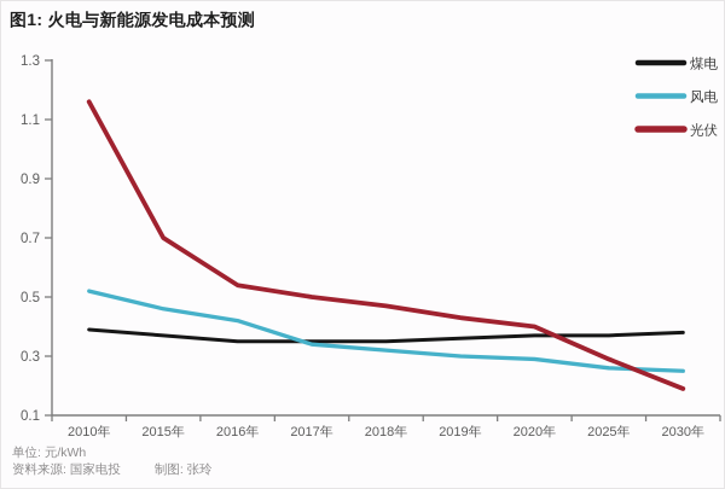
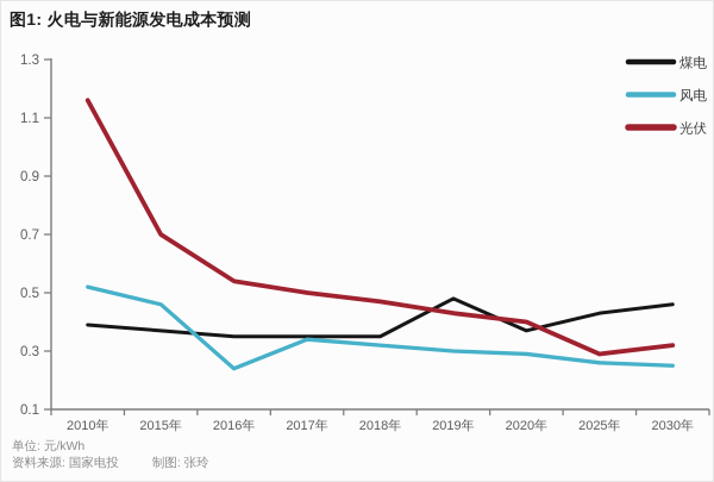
风电/2016年: 0.42 -> 0.24
煤电/2019年: 0.36 -> 0.48
煤电/2025年: 0.37 -> 0.43
煤电/2030年: 0.38 -> 0.46
光伏/2030年: 0.19 -> 0.32
